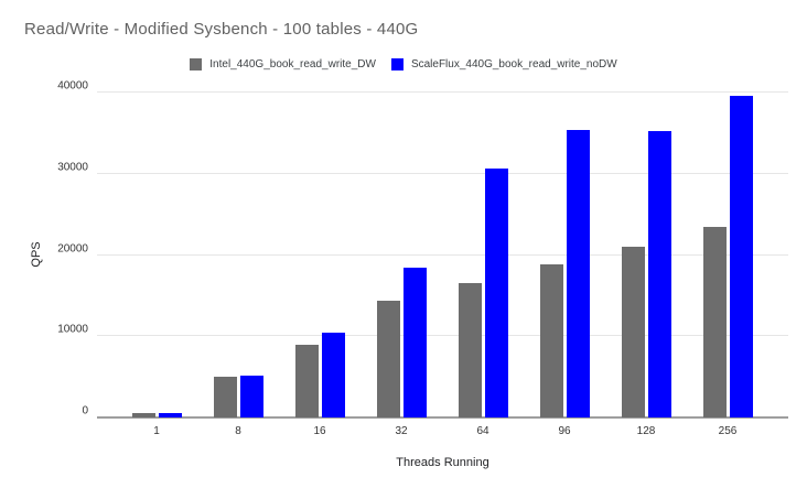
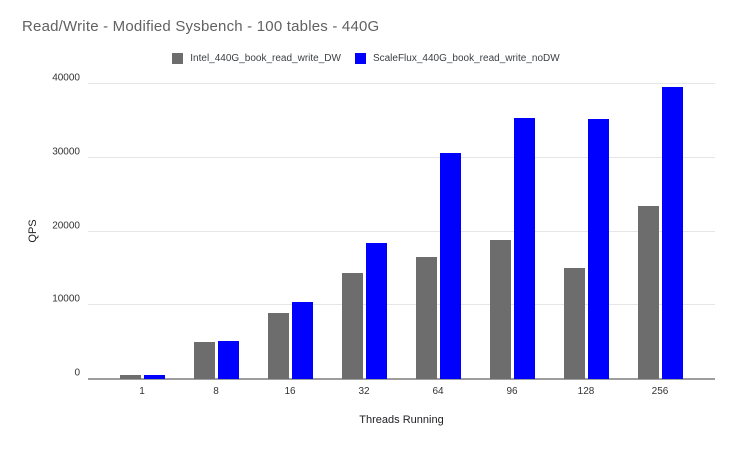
Intel_440G_book_read_write_DW/128: 21000 -> 15000
